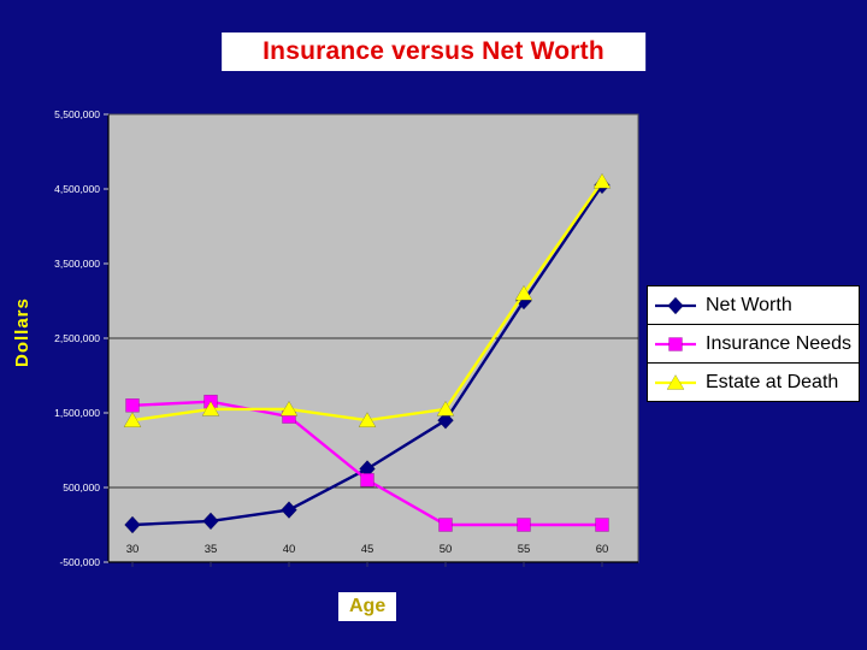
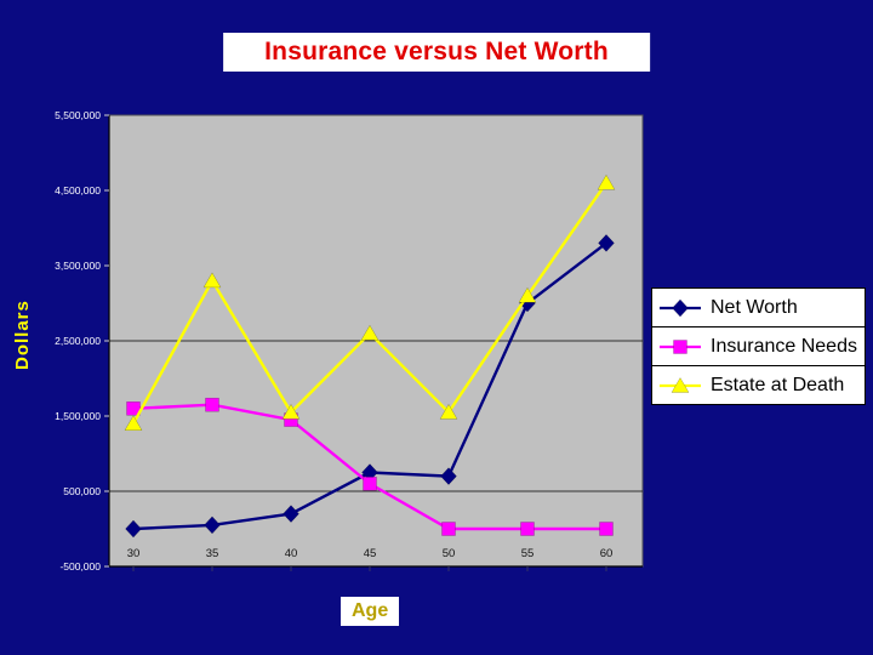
Estate at Death/35: 1600000 -> 3300000
Estate at Death/45: 1400000 -> 2600000
Net Worth/50: 1400000 -> 700000
Net Worth/60: 4600000 -> 3800000
